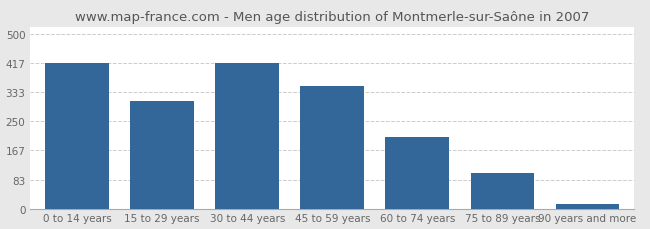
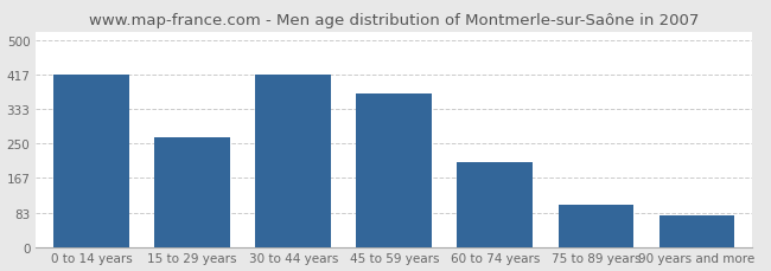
15 to 29 years: 308 -> 265
45 to 59 years: 349 -> 370
90 years and more: 13 -> 75
